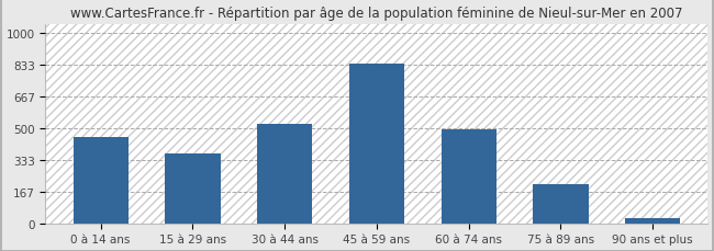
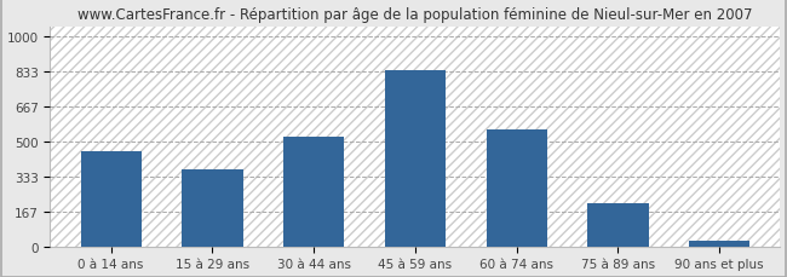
60 à 74 ans: 500 -> 560
